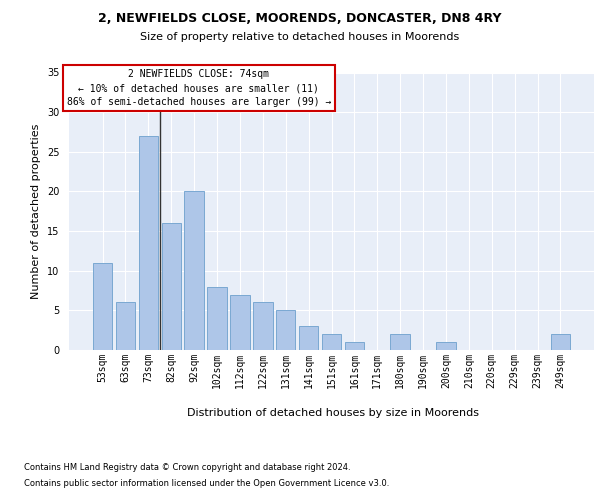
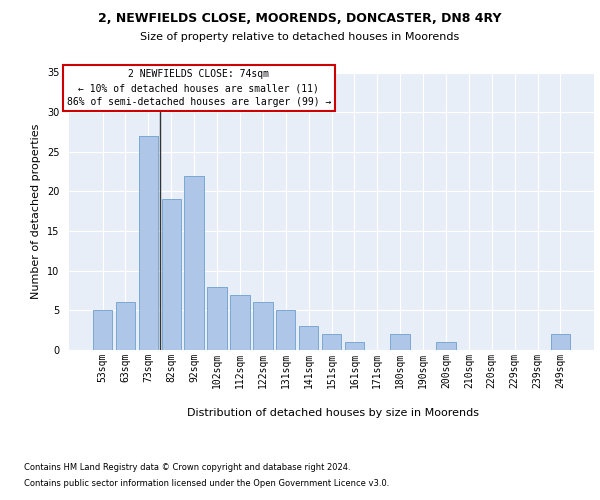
53sqm: 11 -> 5
82sqm: 16 -> 19
92sqm: 20 -> 22
